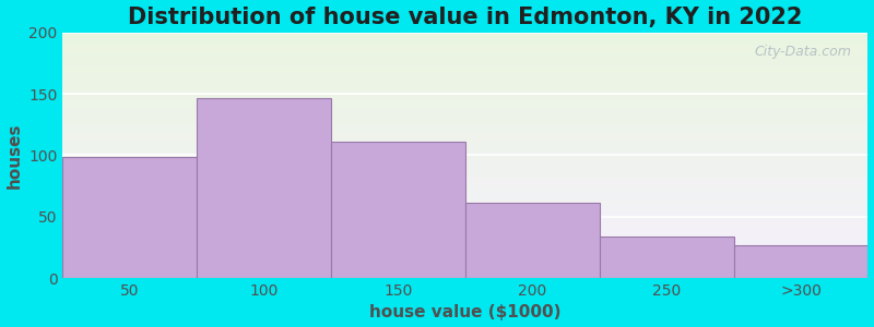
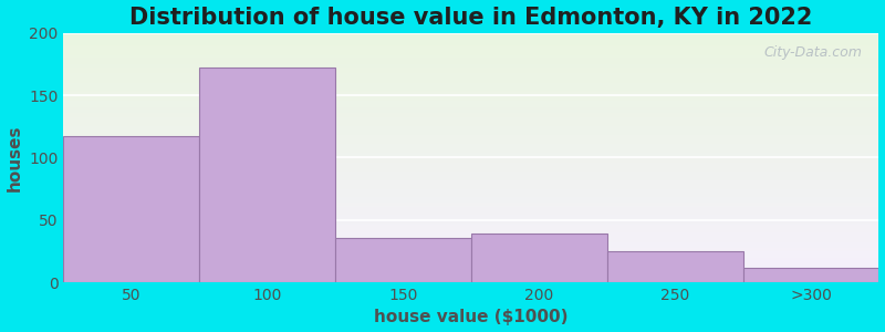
50: 99 -> 117
100: 147 -> 172
150: 111 -> 36
200: 61 -> 39
250: 34 -> 25
>300: 27 -> 12
